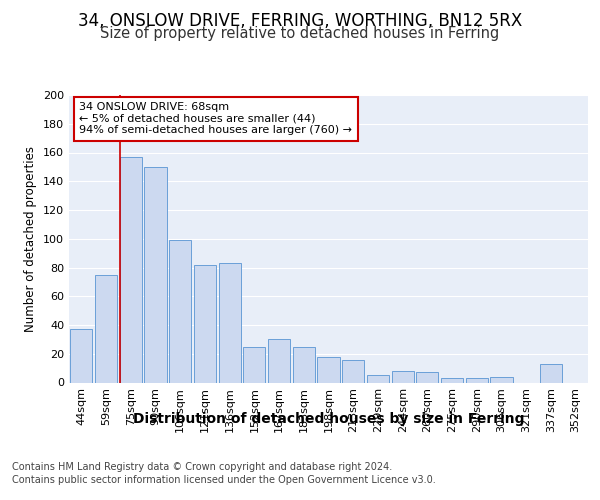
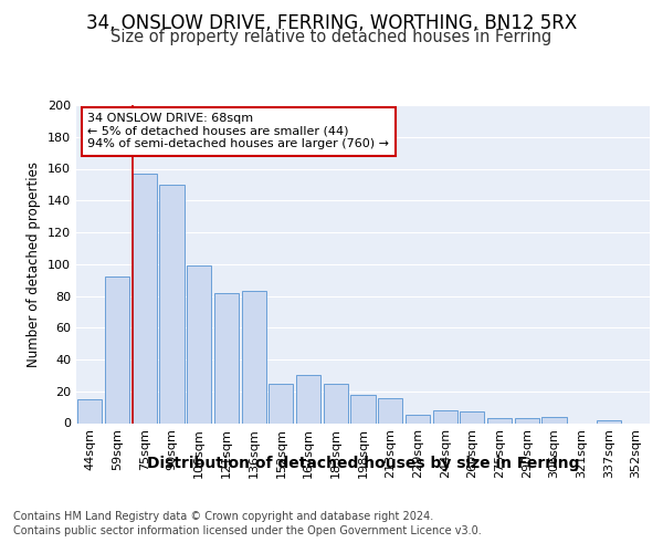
44sqm: 37 -> 15
59sqm: 75 -> 92
337sqm: 13 -> 2
